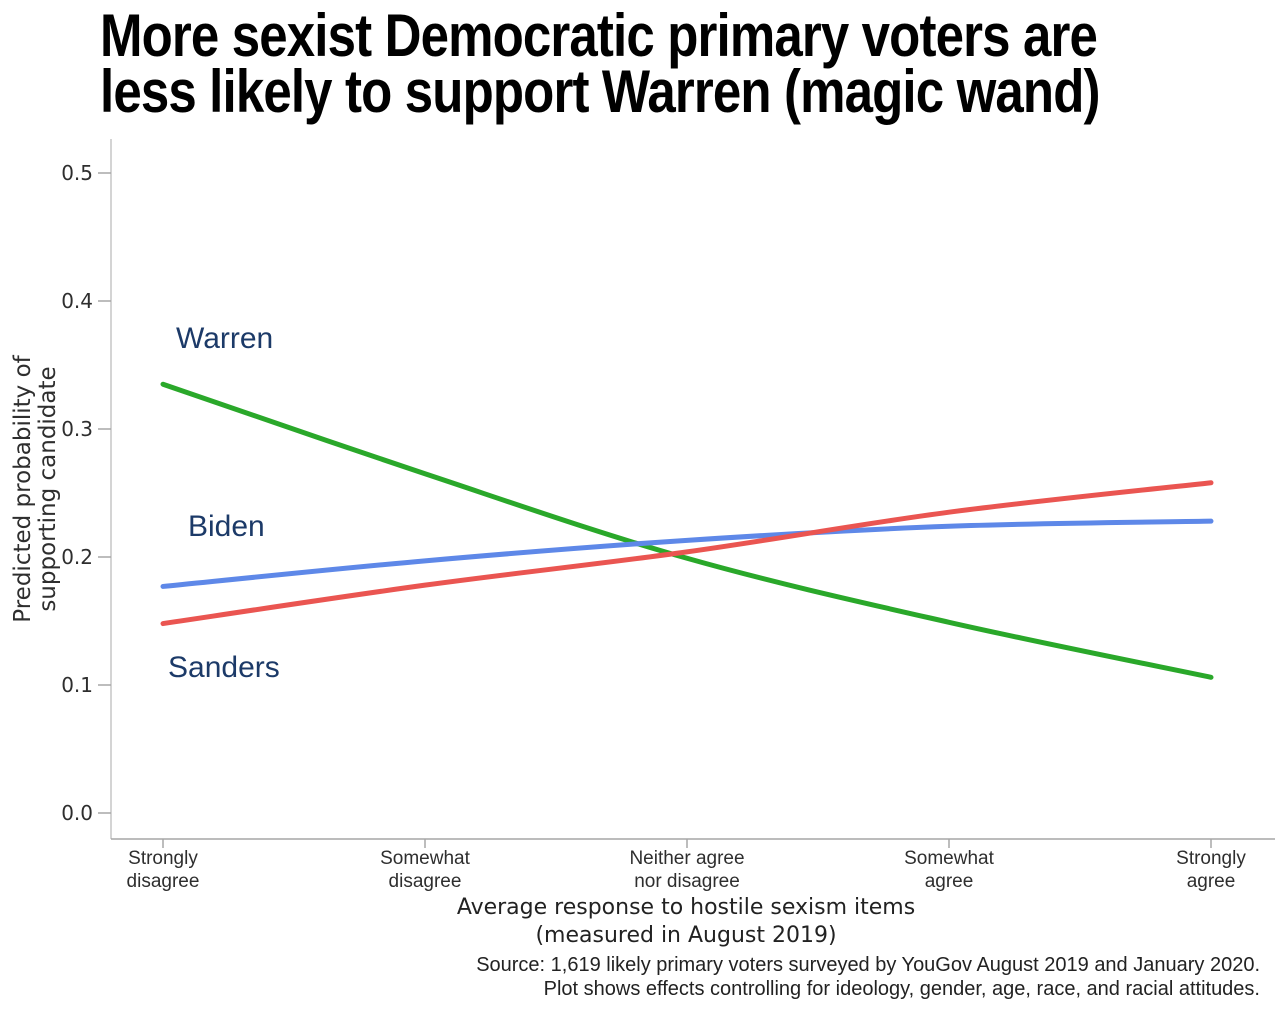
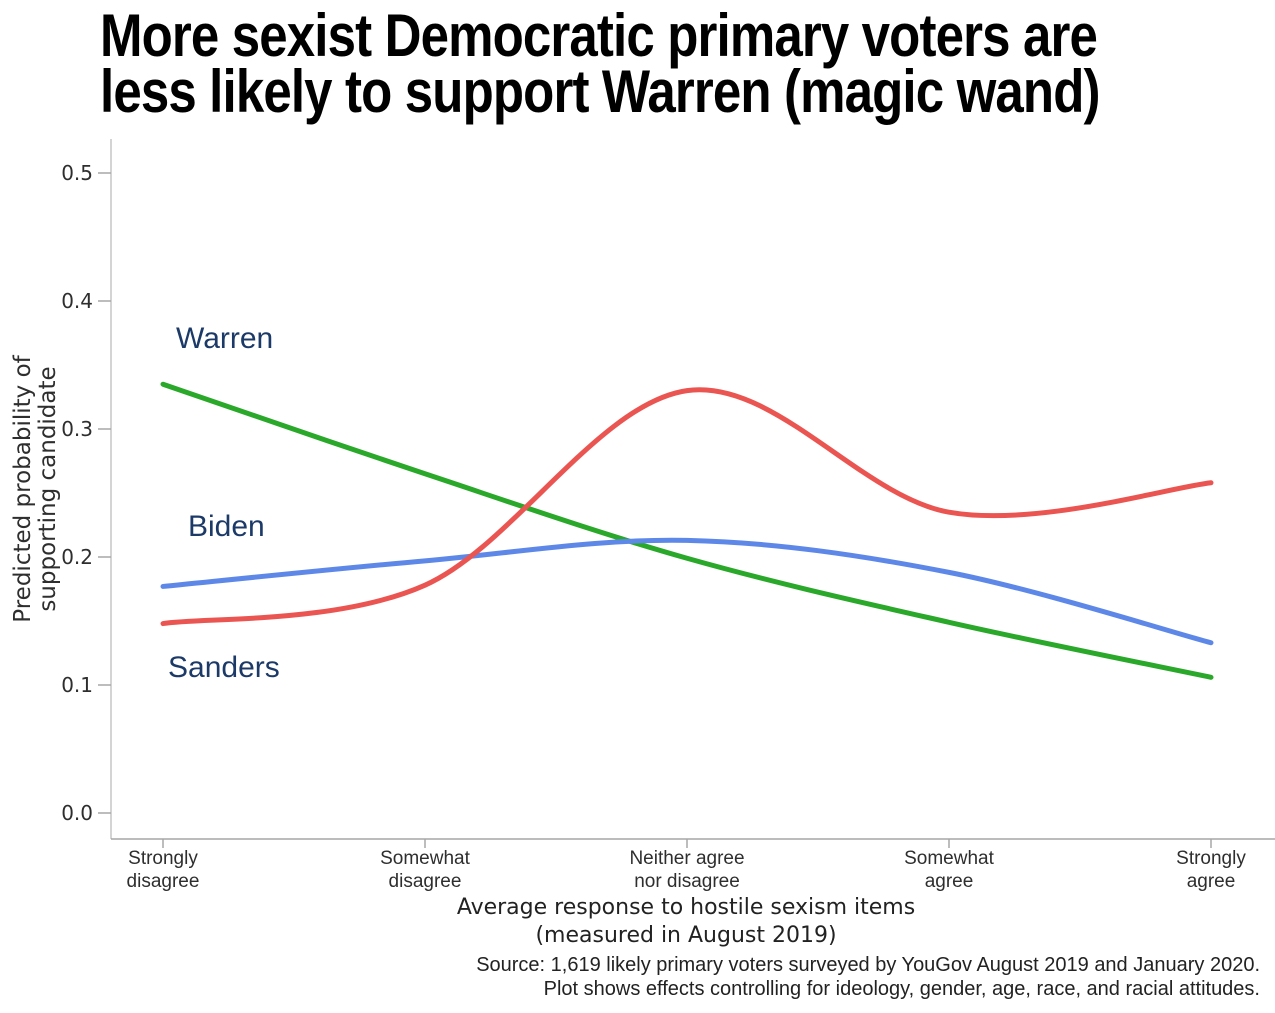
Sanders/Neither agree nor disagree: 0.204 -> 0.330
Biden/Somewhat agree: 0.224 -> 0.188
Biden/Strongly agree: 0.228 -> 0.133
